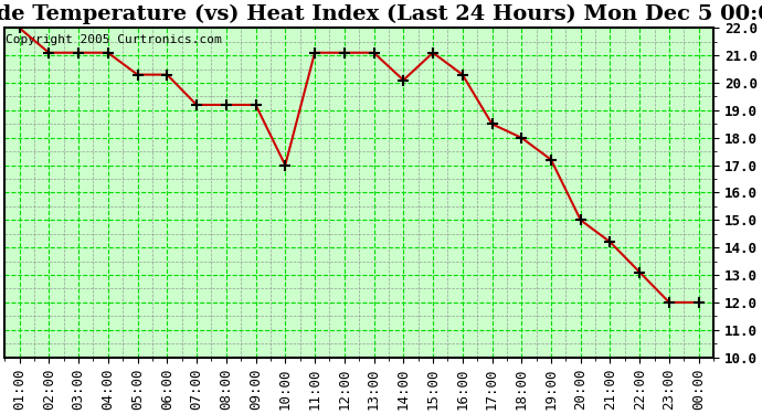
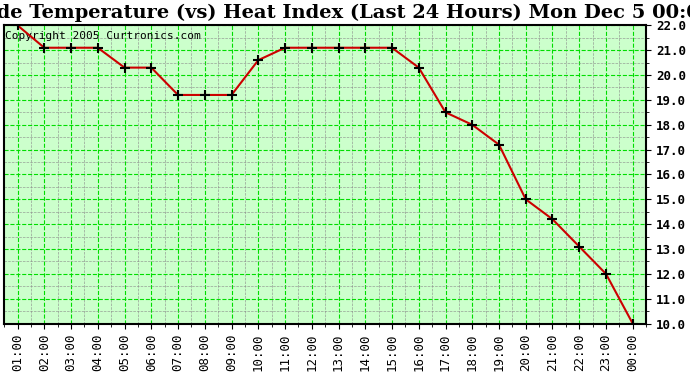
10:00: 17.0 -> 20.6
14:00: 20.1 -> 21.1
00:00: 12.0 -> 10.0
